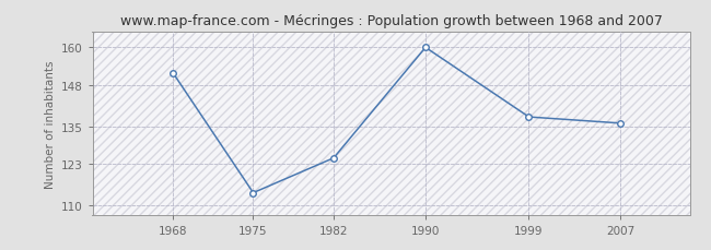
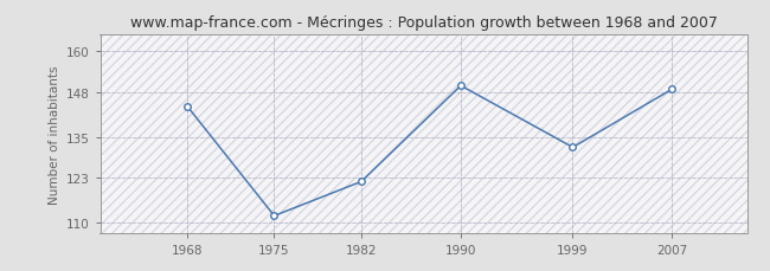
1968: 152 -> 144
1975: 114 -> 112
1982: 125 -> 122
1990: 160 -> 150
1999: 138 -> 132
2007: 136 -> 149
